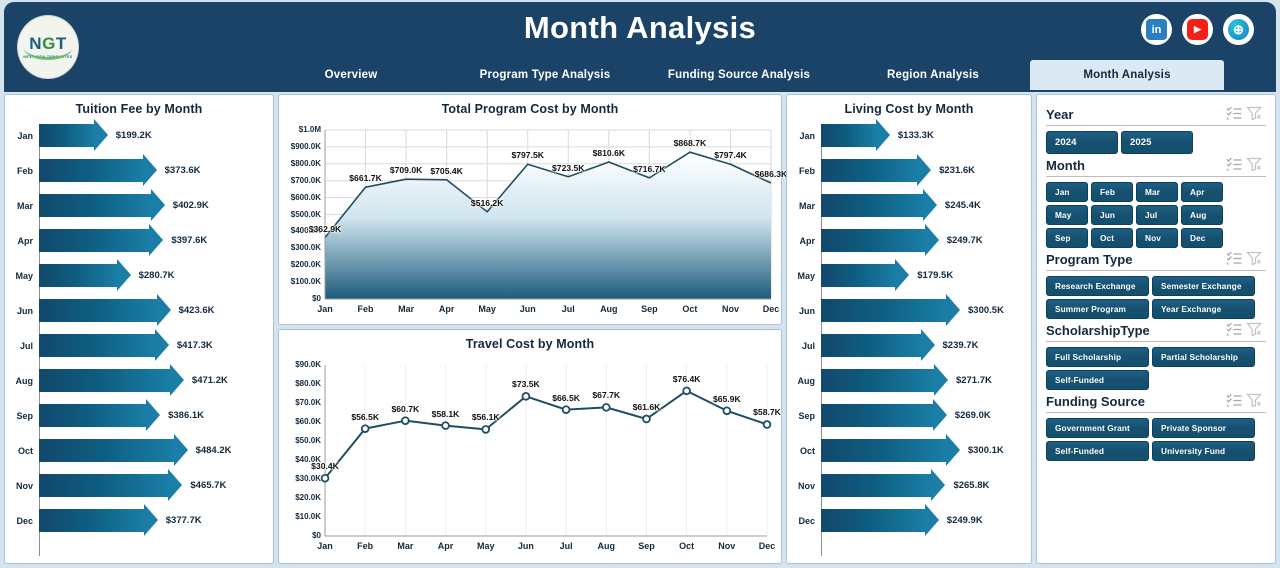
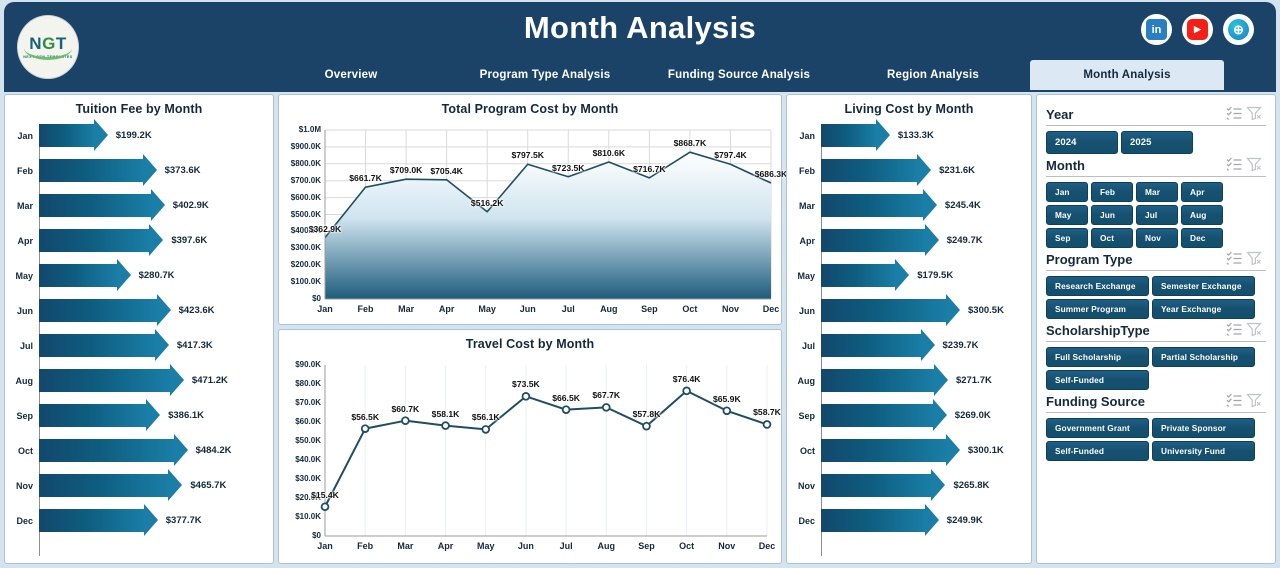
Travel Cost by Month/Jan: $30.4K -> $15.4K
Travel Cost by Month/Sep: $61.6K -> $57.8K
